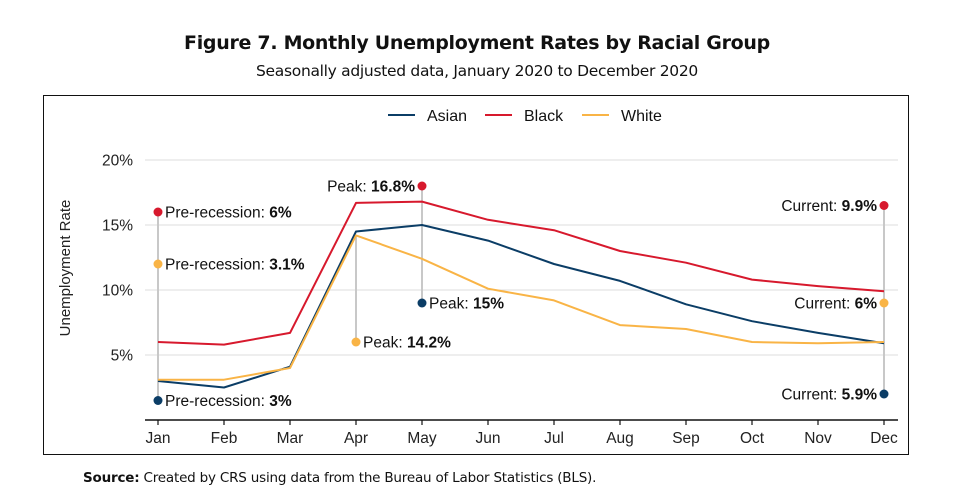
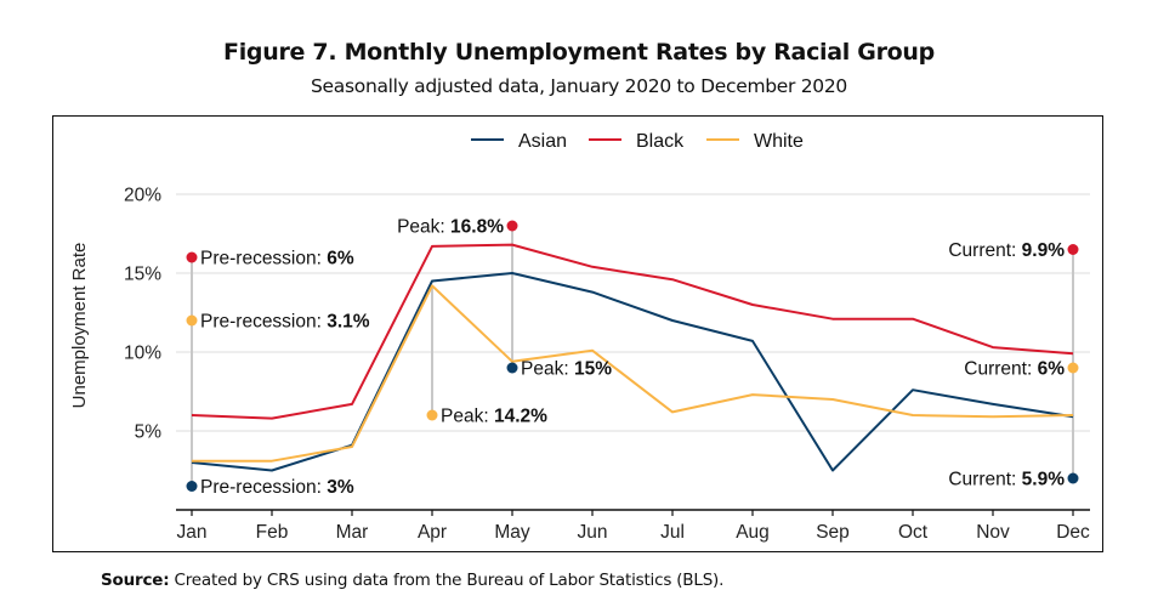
White/May: 12.4% -> 9.4%
White/Jul: 9.2% -> 6.2%
Asian/Sep: 8.9% -> 2.5%
Black/Oct: 10.8% -> 12.1%
